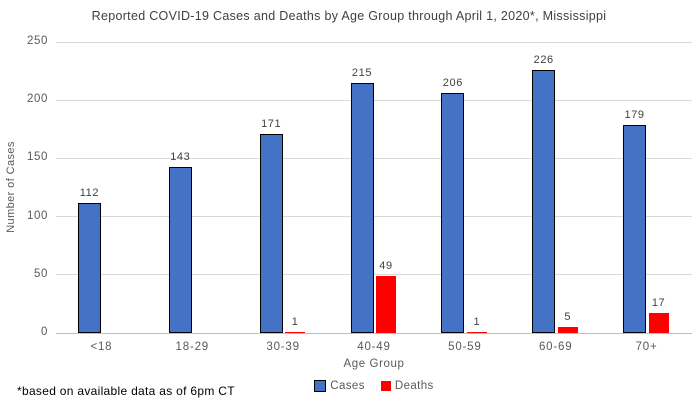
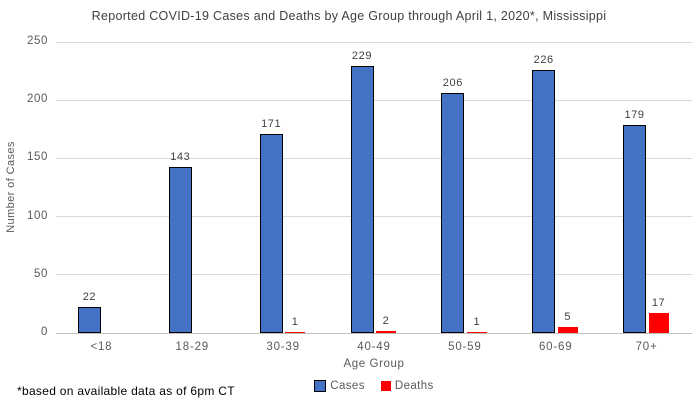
Cases/<18: 112 -> 22
Cases/40-49: 215 -> 229
Deaths/40-49: 49 -> 2
